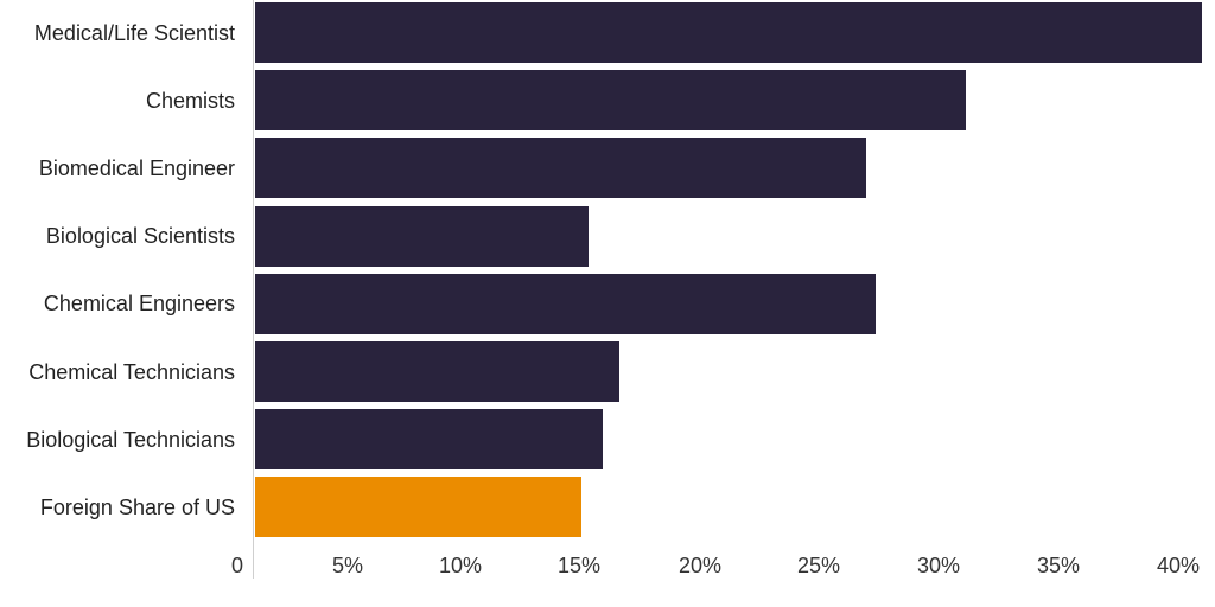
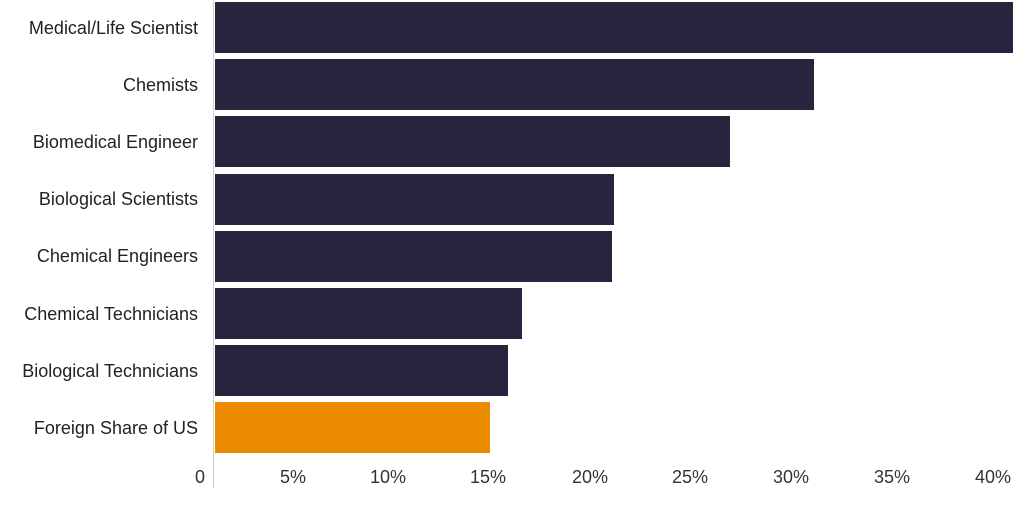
Biological Scientists: 14.1% -> 20.0%
Chemical Engineers: 26.2% -> 19.9%
